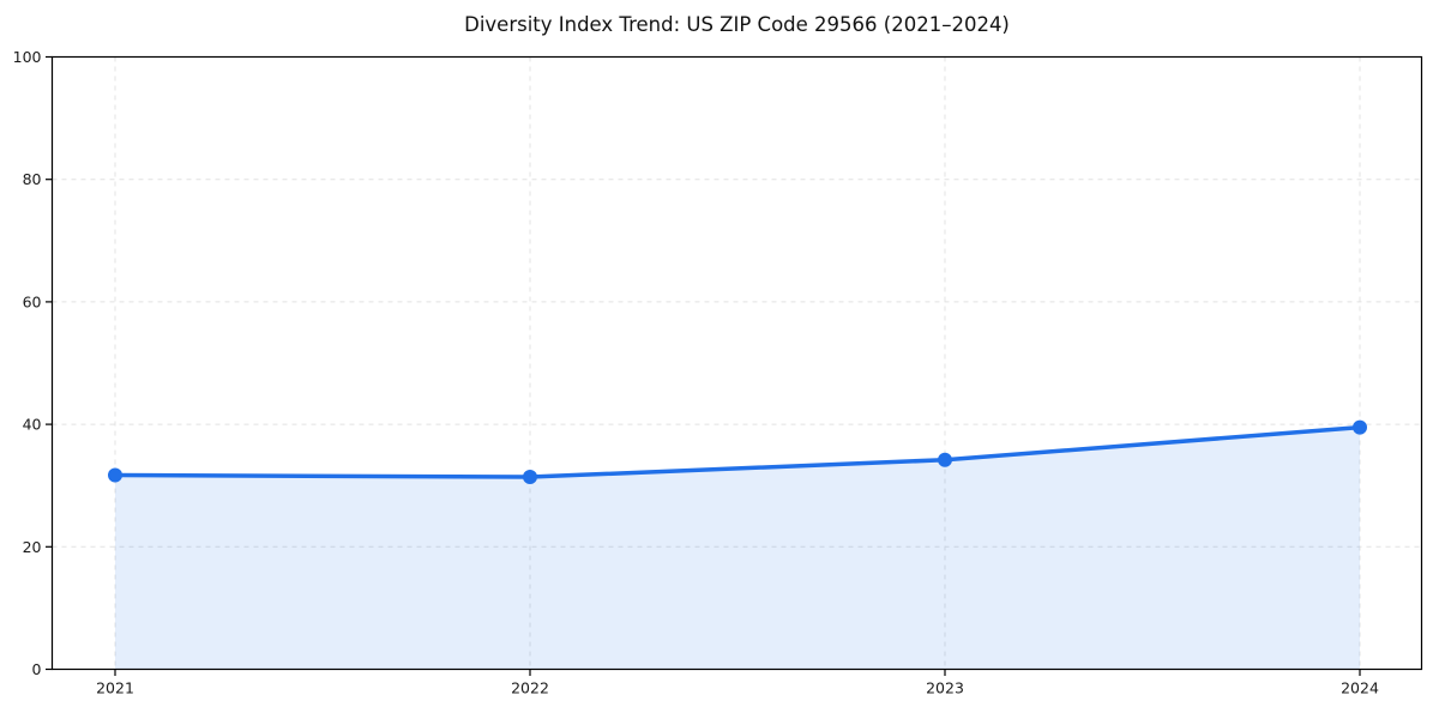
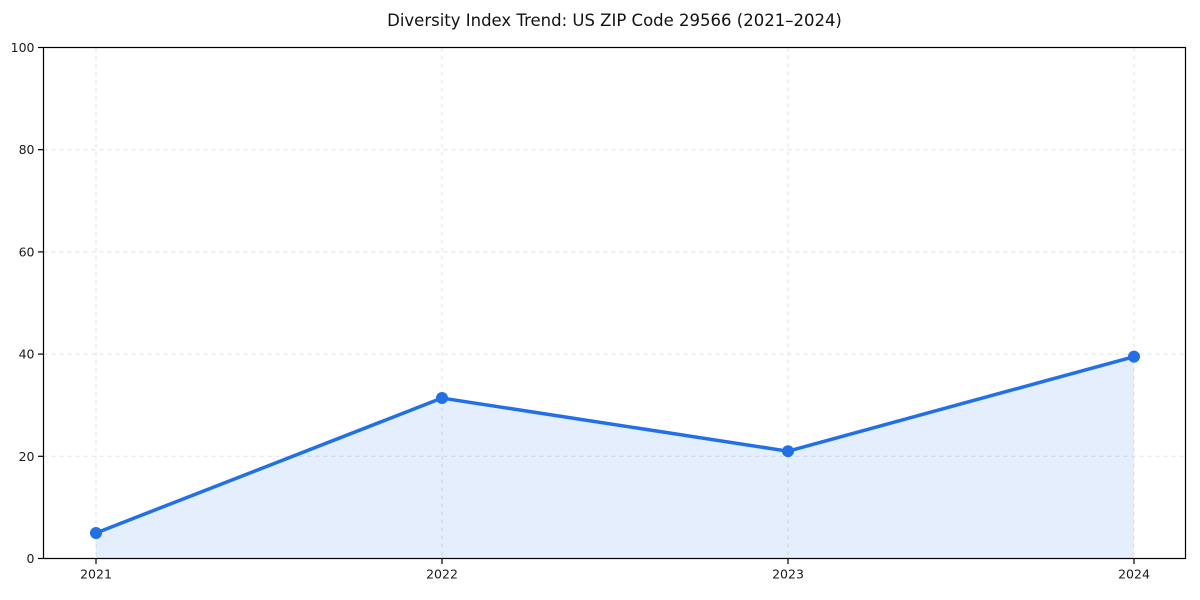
2021: 32 -> 5
2023: 34 -> 21
